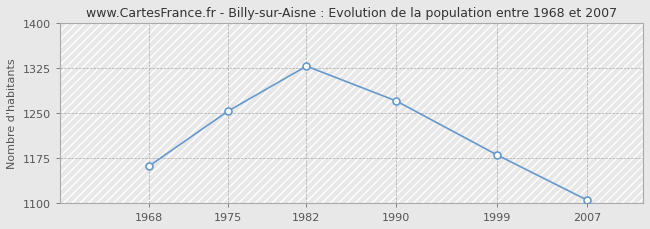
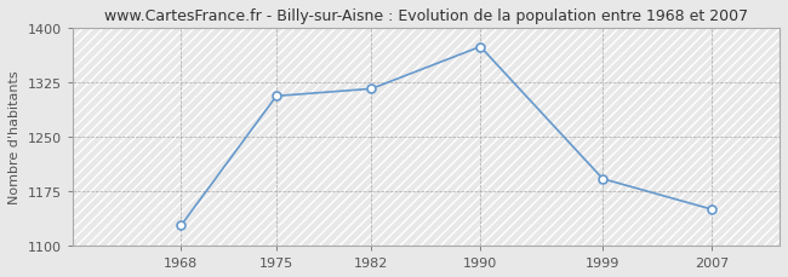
1968: 1162 -> 1128
1975: 1253 -> 1306
1982: 1328 -> 1316
1990: 1270 -> 1374
1999: 1180 -> 1192
2007: 1105 -> 1150
